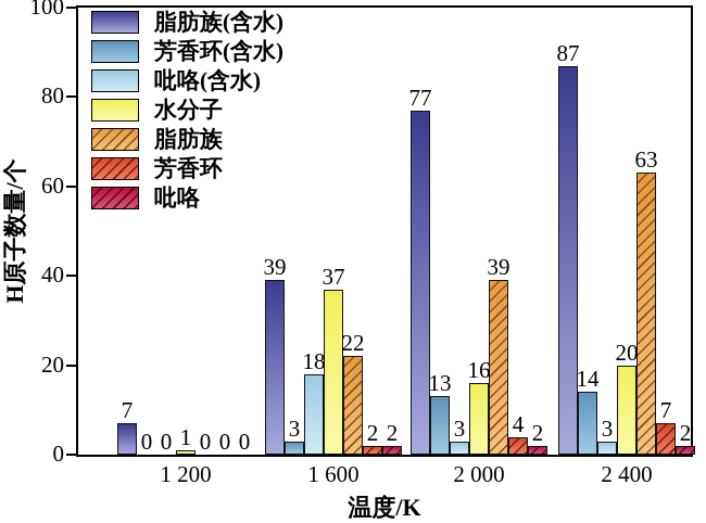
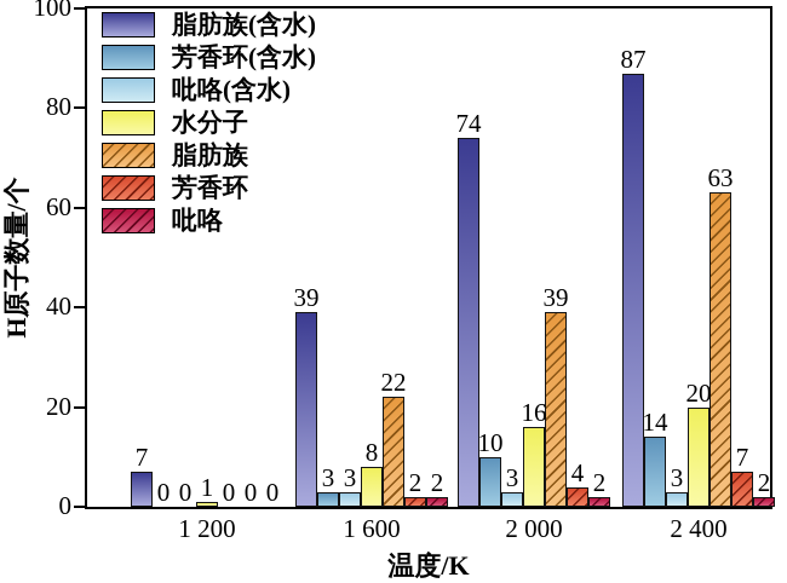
吡咯(含水)/1 600: 18 -> 3
水分子/1 600: 37 -> 8
脂肪族(含水)/2 000: 77 -> 74
芳香环(含水)/2 000: 13 -> 10
